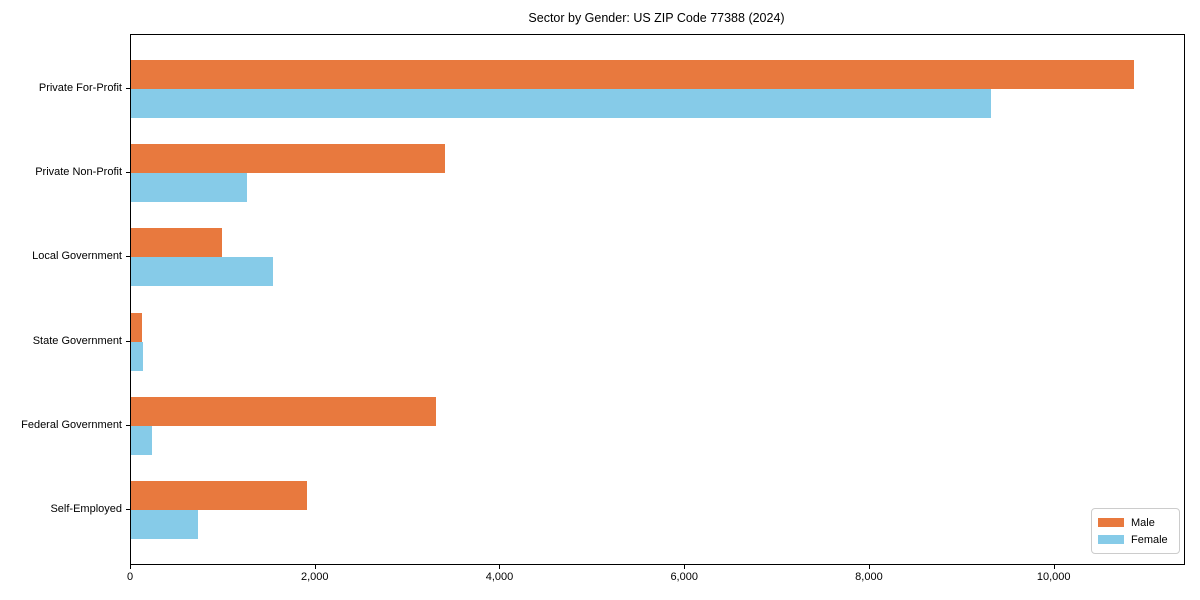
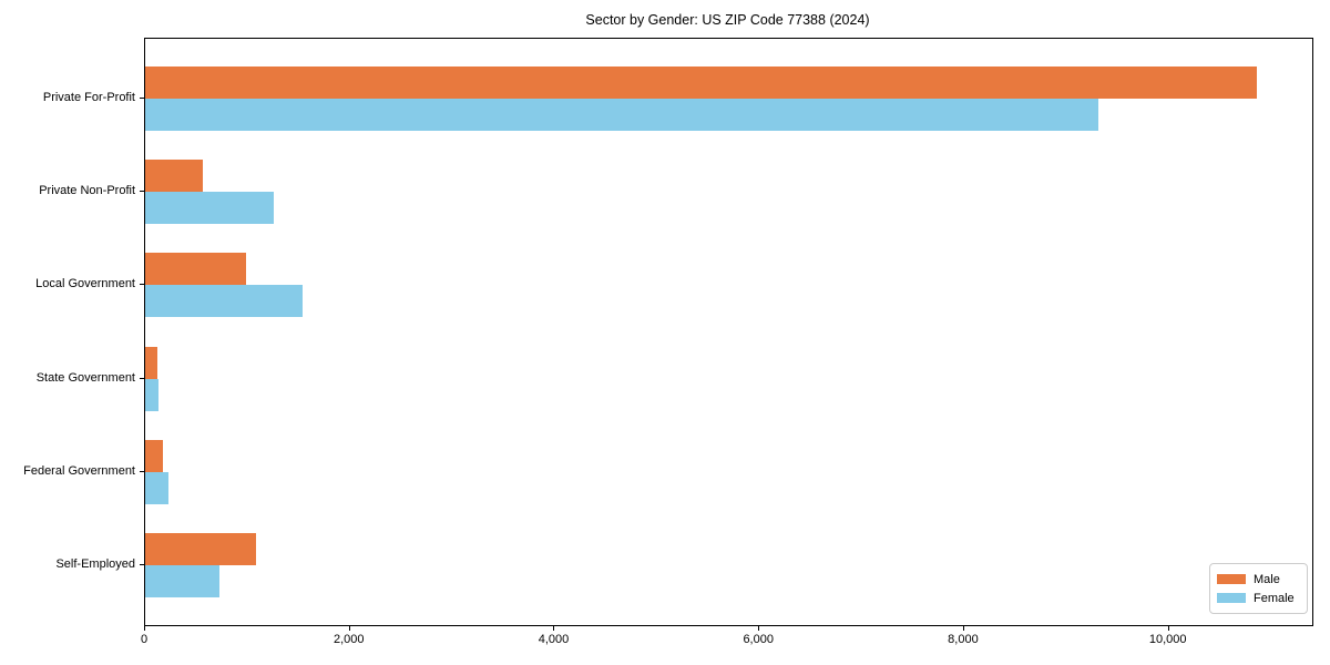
Male/Private Non-Profit: 3400 -> 600
Male/Federal Government: 3300 -> 200
Male/Self-Employed: 1900 -> 1100
